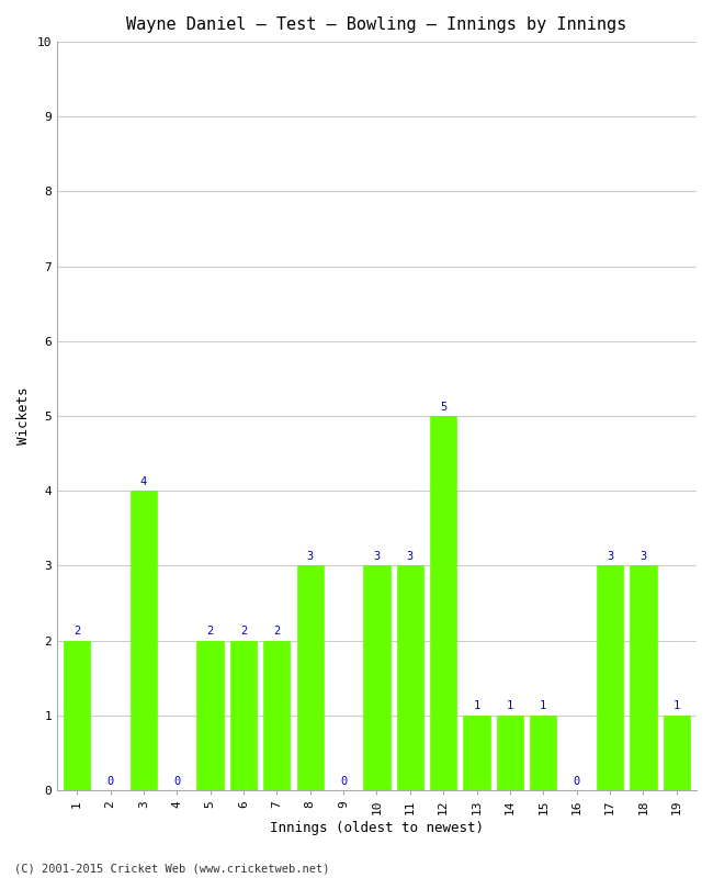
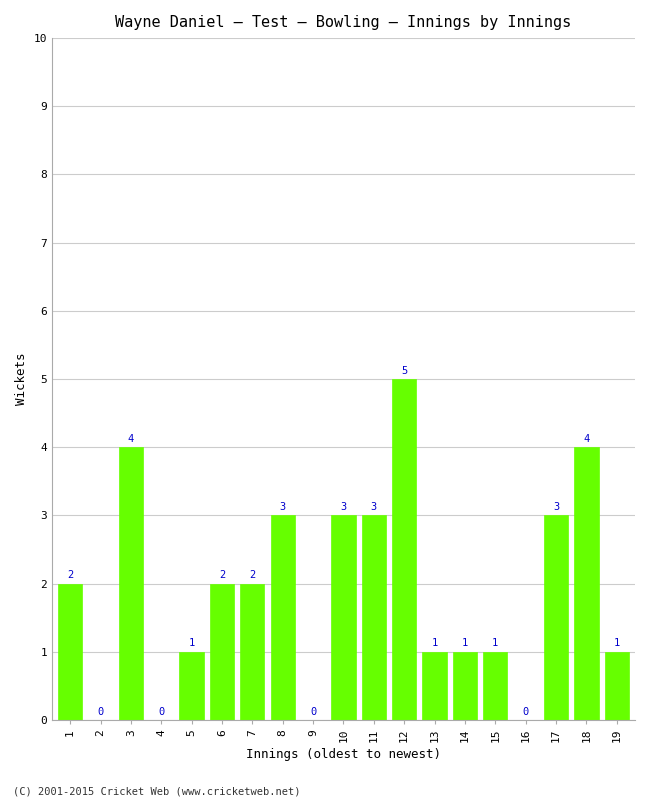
5: 2 -> 1
18: 3 -> 4
